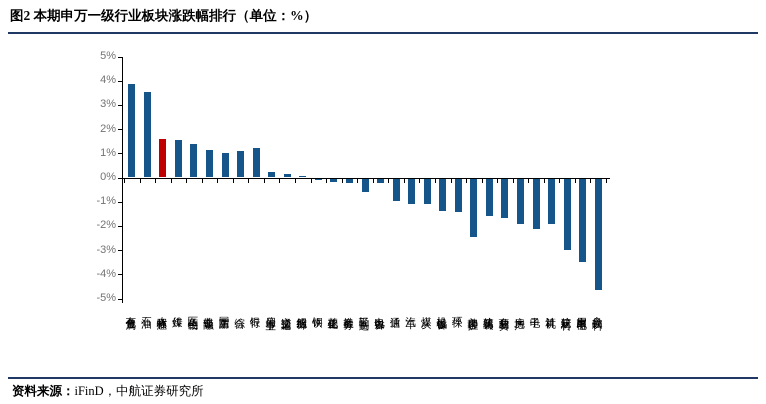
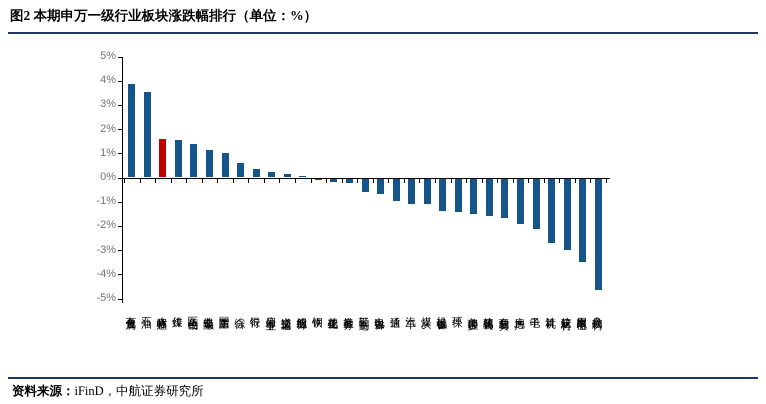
综合: 1.1% -> 0.6%
银行: 1.2% -> 0.4%
电力设备: -0.2% -> -0.6%
美容护理: -2.4% -> -1.4%
计算机: -1.9% -> -2.7%
